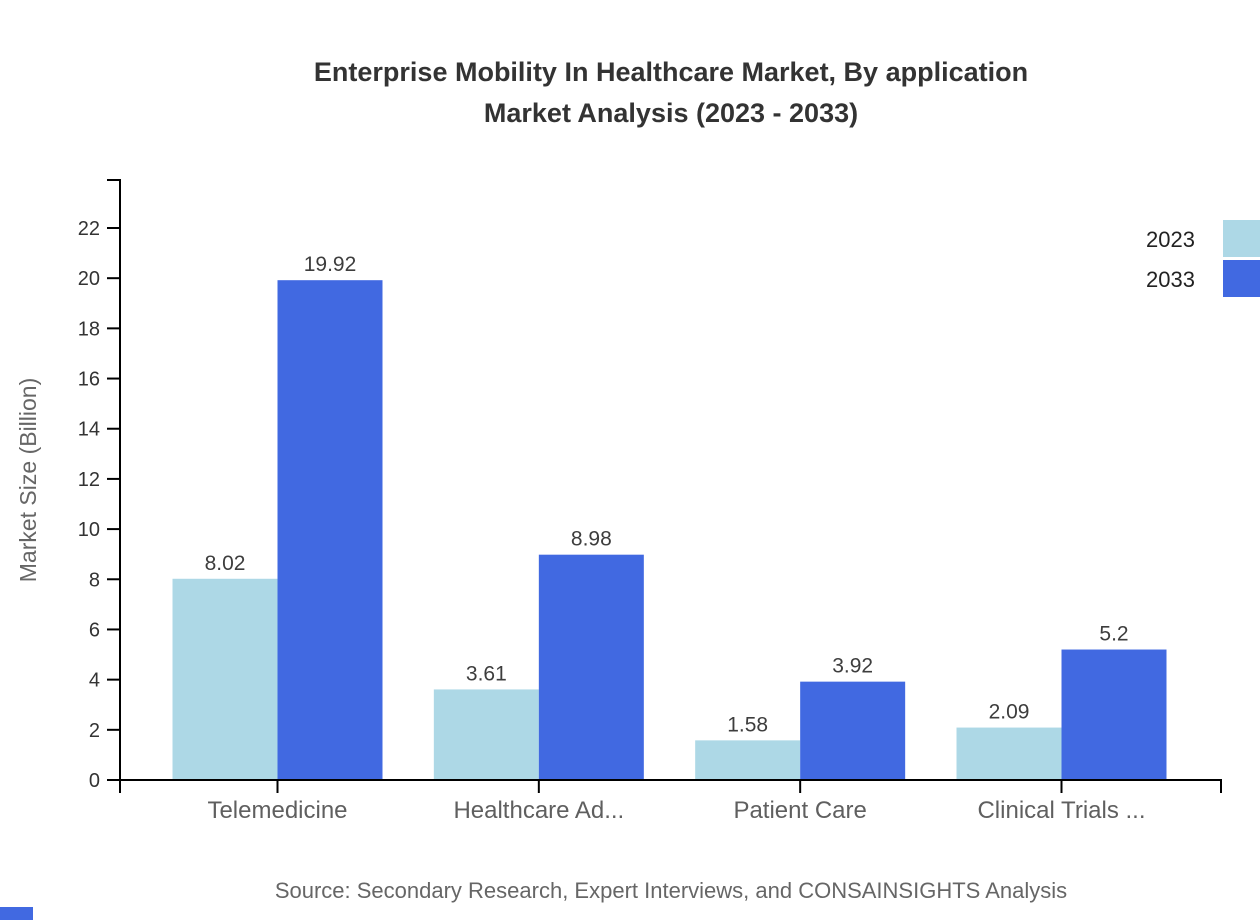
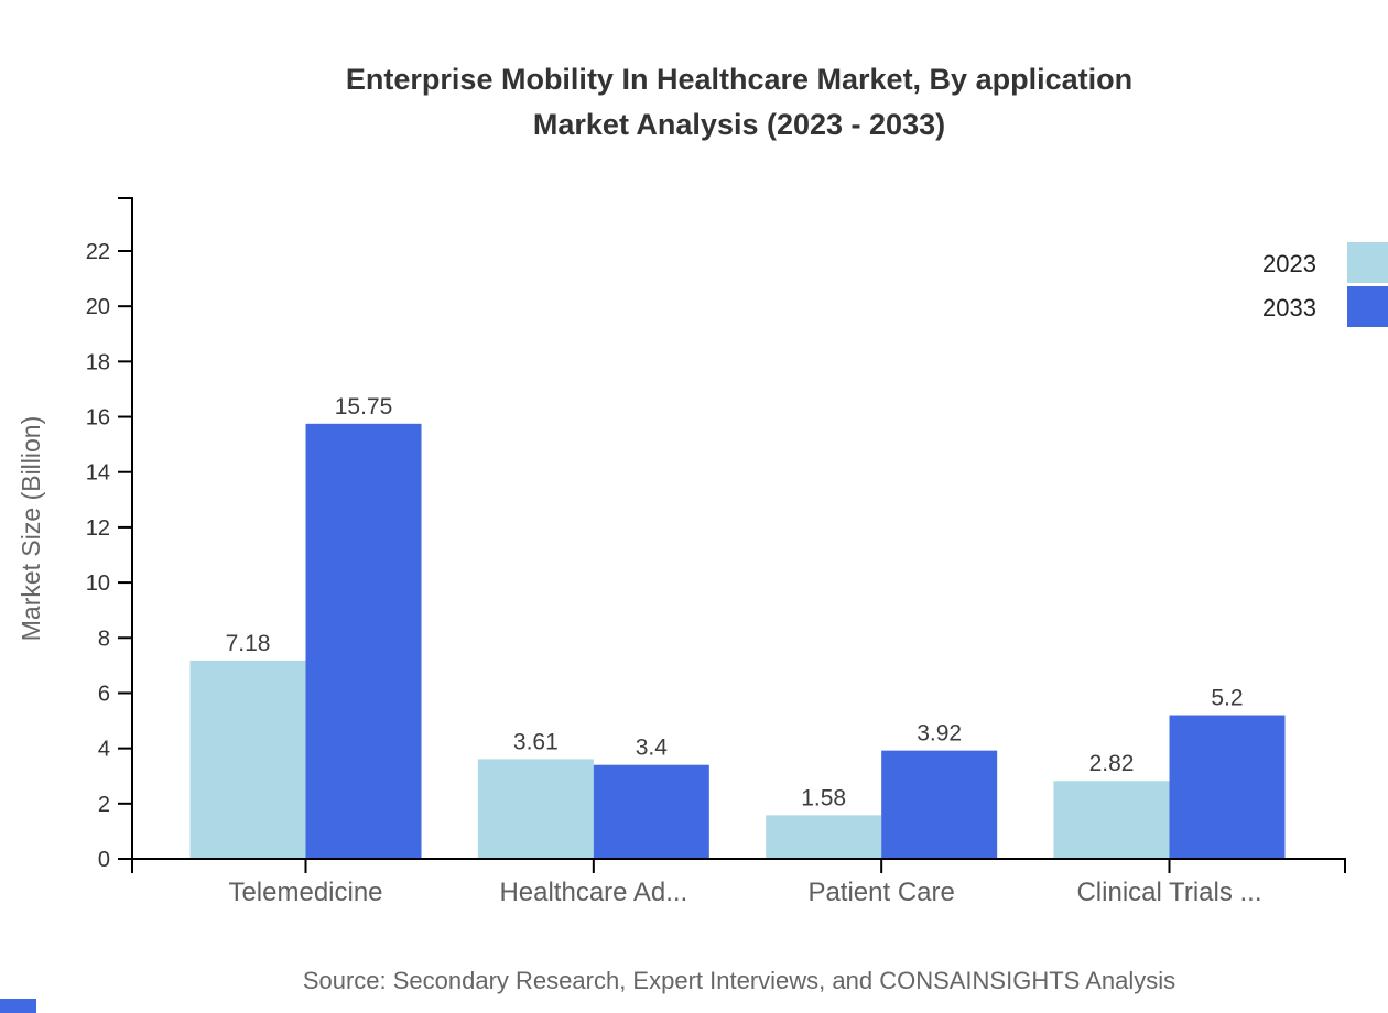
2023/Telemedicine: 8.02 -> 7.18
2033/Telemedicine: 19.92 -> 15.75
2033/Healthcare Ad...: 8.98 -> 3.4
2023/Clinical Trials ...: 2.09 -> 2.82
